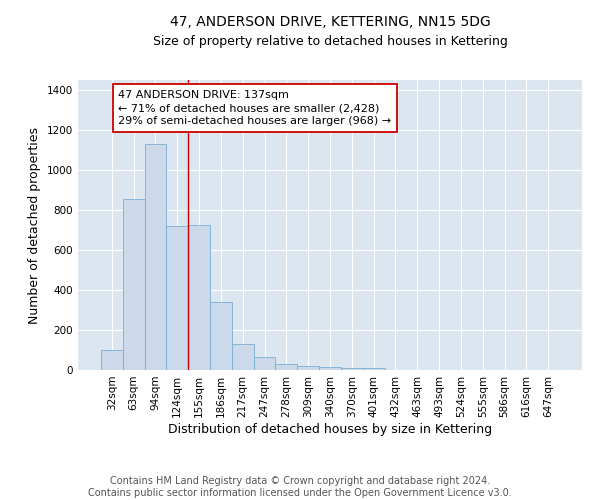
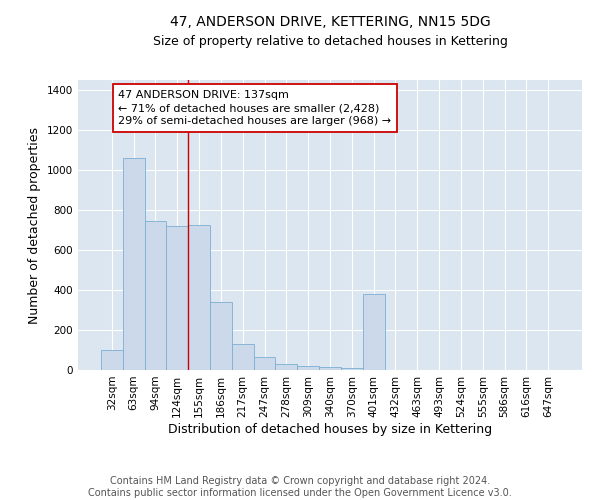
63sqm: 855 -> 1060
94sqm: 1130 -> 745
401sqm: 10 -> 380
